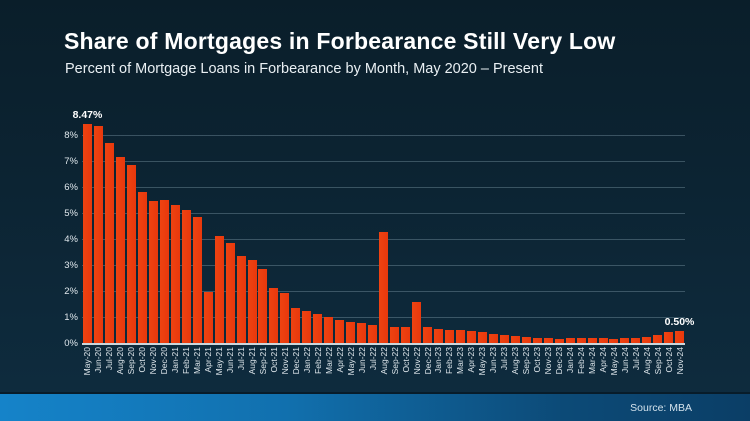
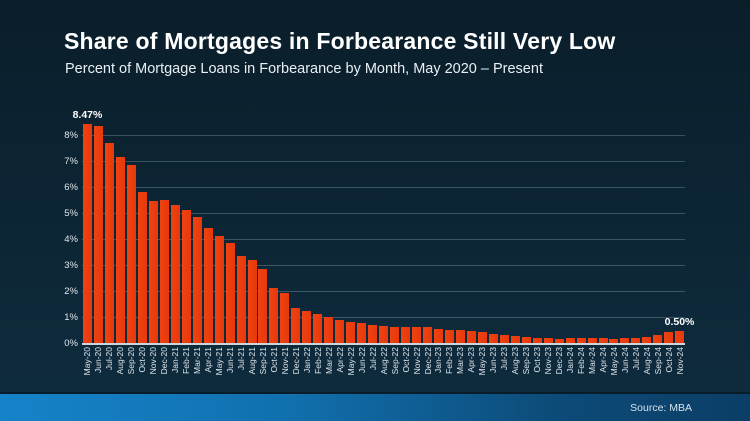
Apr-21: 2.0% -> 4.5%
Aug-22: 4.3% -> 0.7%
Nov-22: 1.6% -> 0.7%
